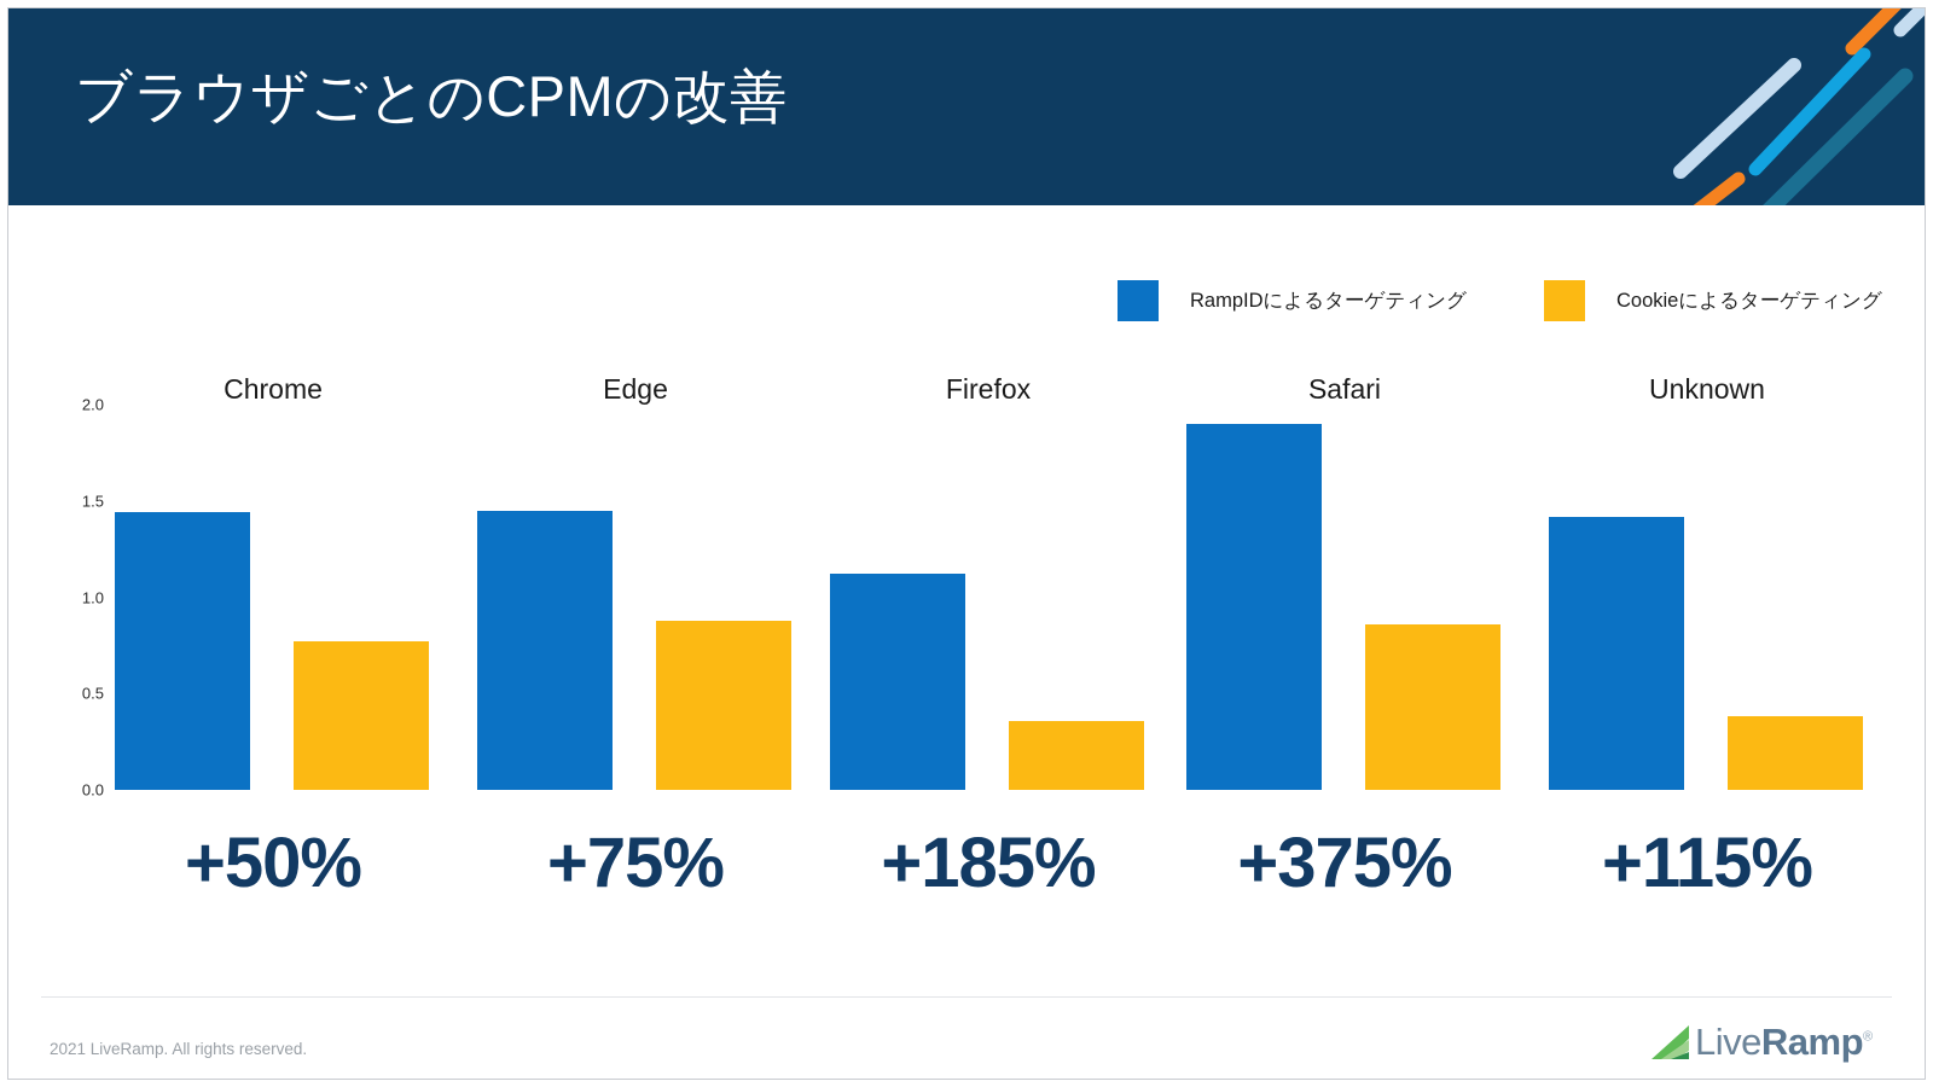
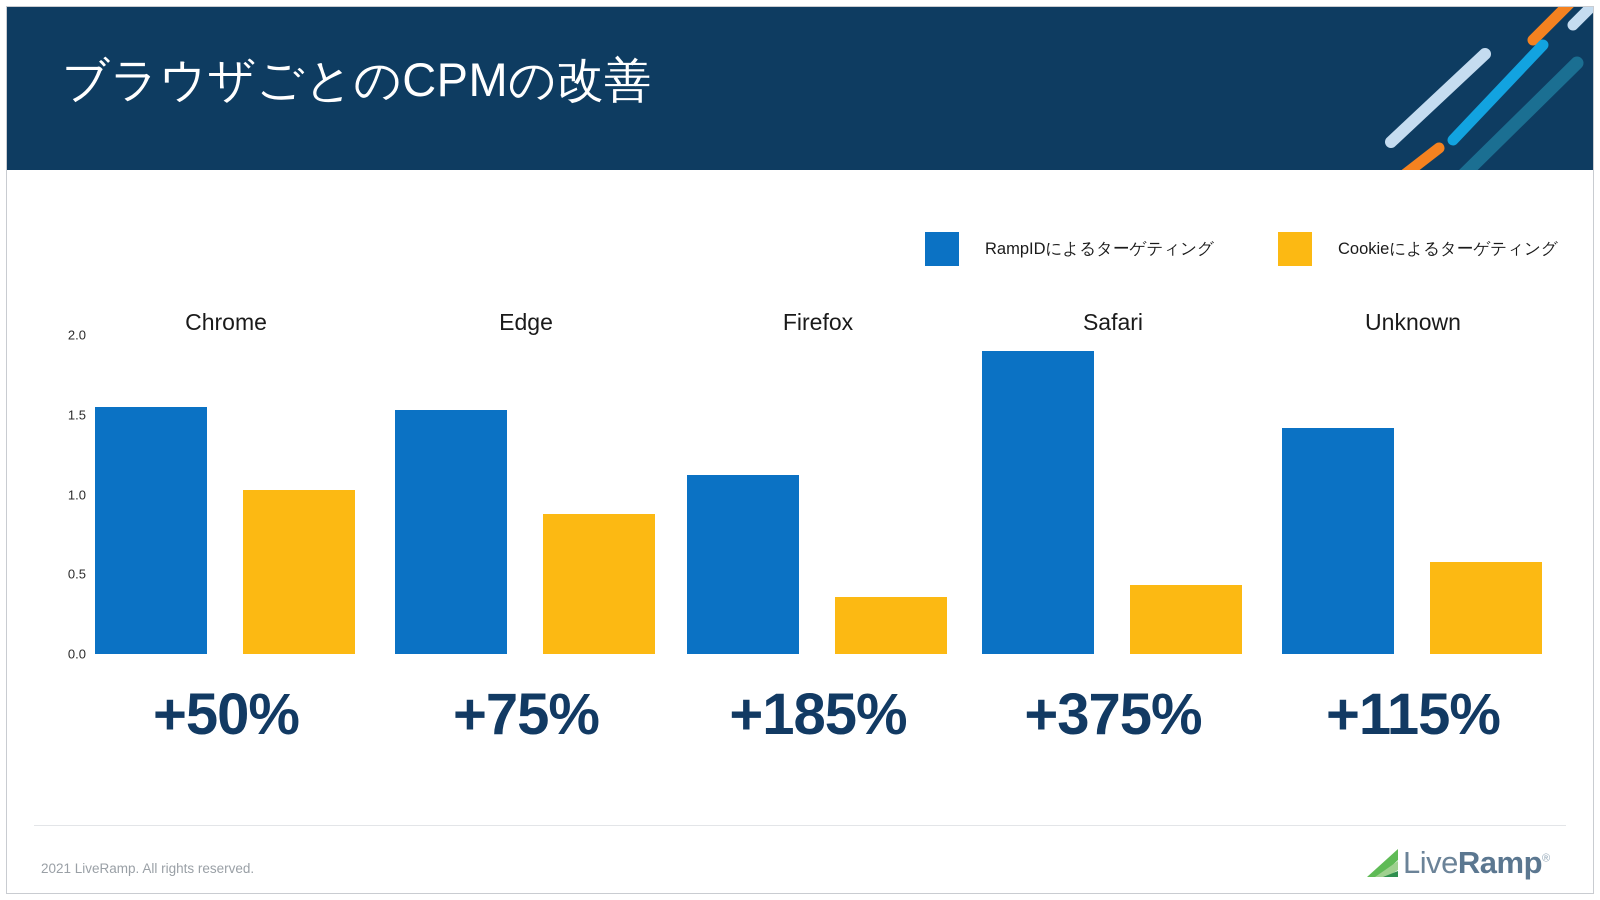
RampIDによるターゲティング/Chrome: 1.44 -> 1.55
Cookieによるターゲティング/Chrome: 0.77 -> 1.03
RampIDによるターゲティング/Edge: 1.45 -> 1.53
Cookieによるターゲティング/Safari: 0.86 -> 0.43
Cookieによるターゲティング/Unknown: 0.38 -> 0.58
